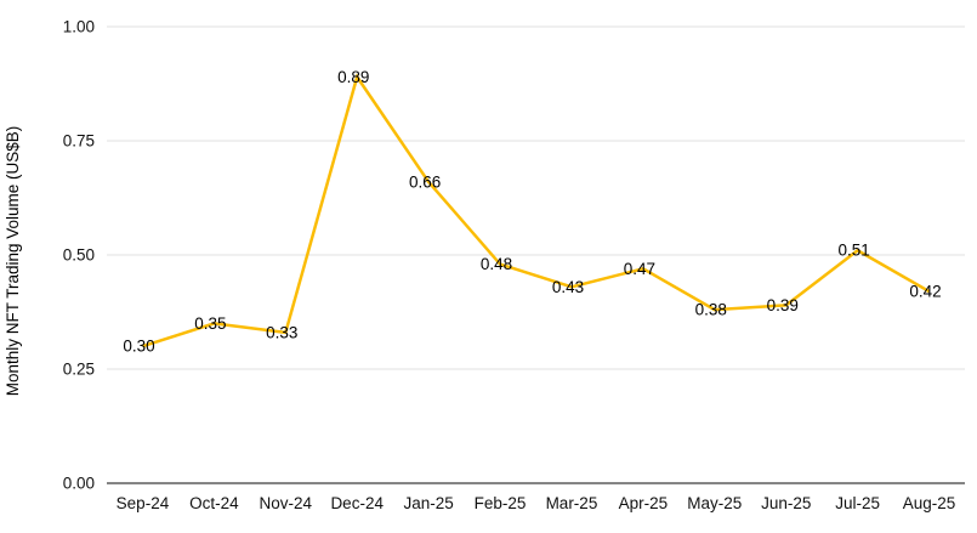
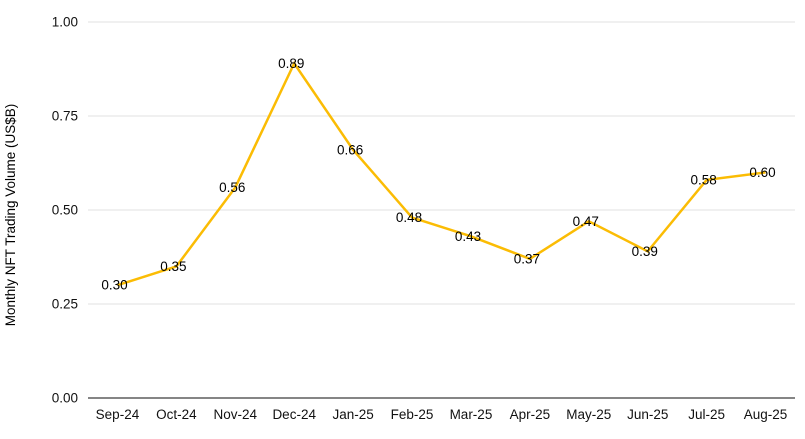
Nov-24: 0.33 -> 0.56
Apr-25: 0.47 -> 0.37
May-25: 0.38 -> 0.47
Jul-25: 0.51 -> 0.58
Aug-25: 0.42 -> 0.60
